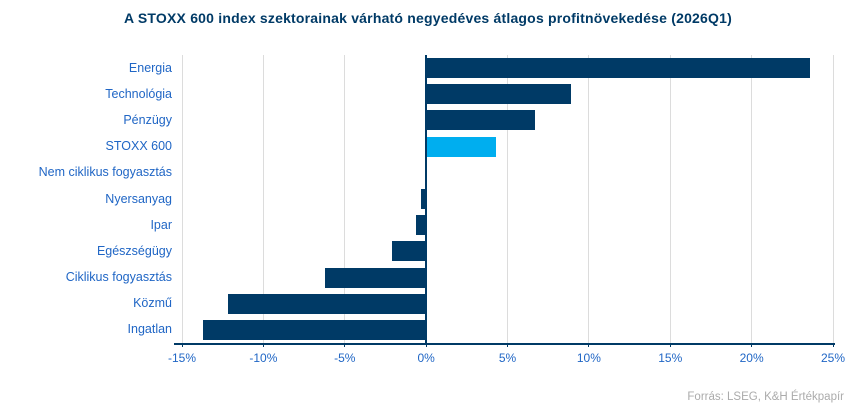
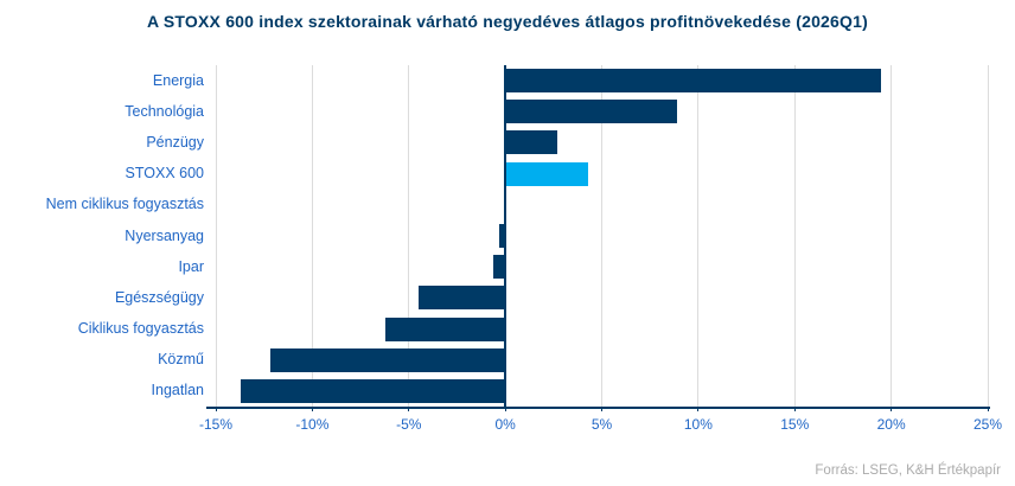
Energia: 23.6% -> 19.5%
Pénzügy: 6.7% -> 2.7%
Egészségügy: -2.1% -> -4.5%
